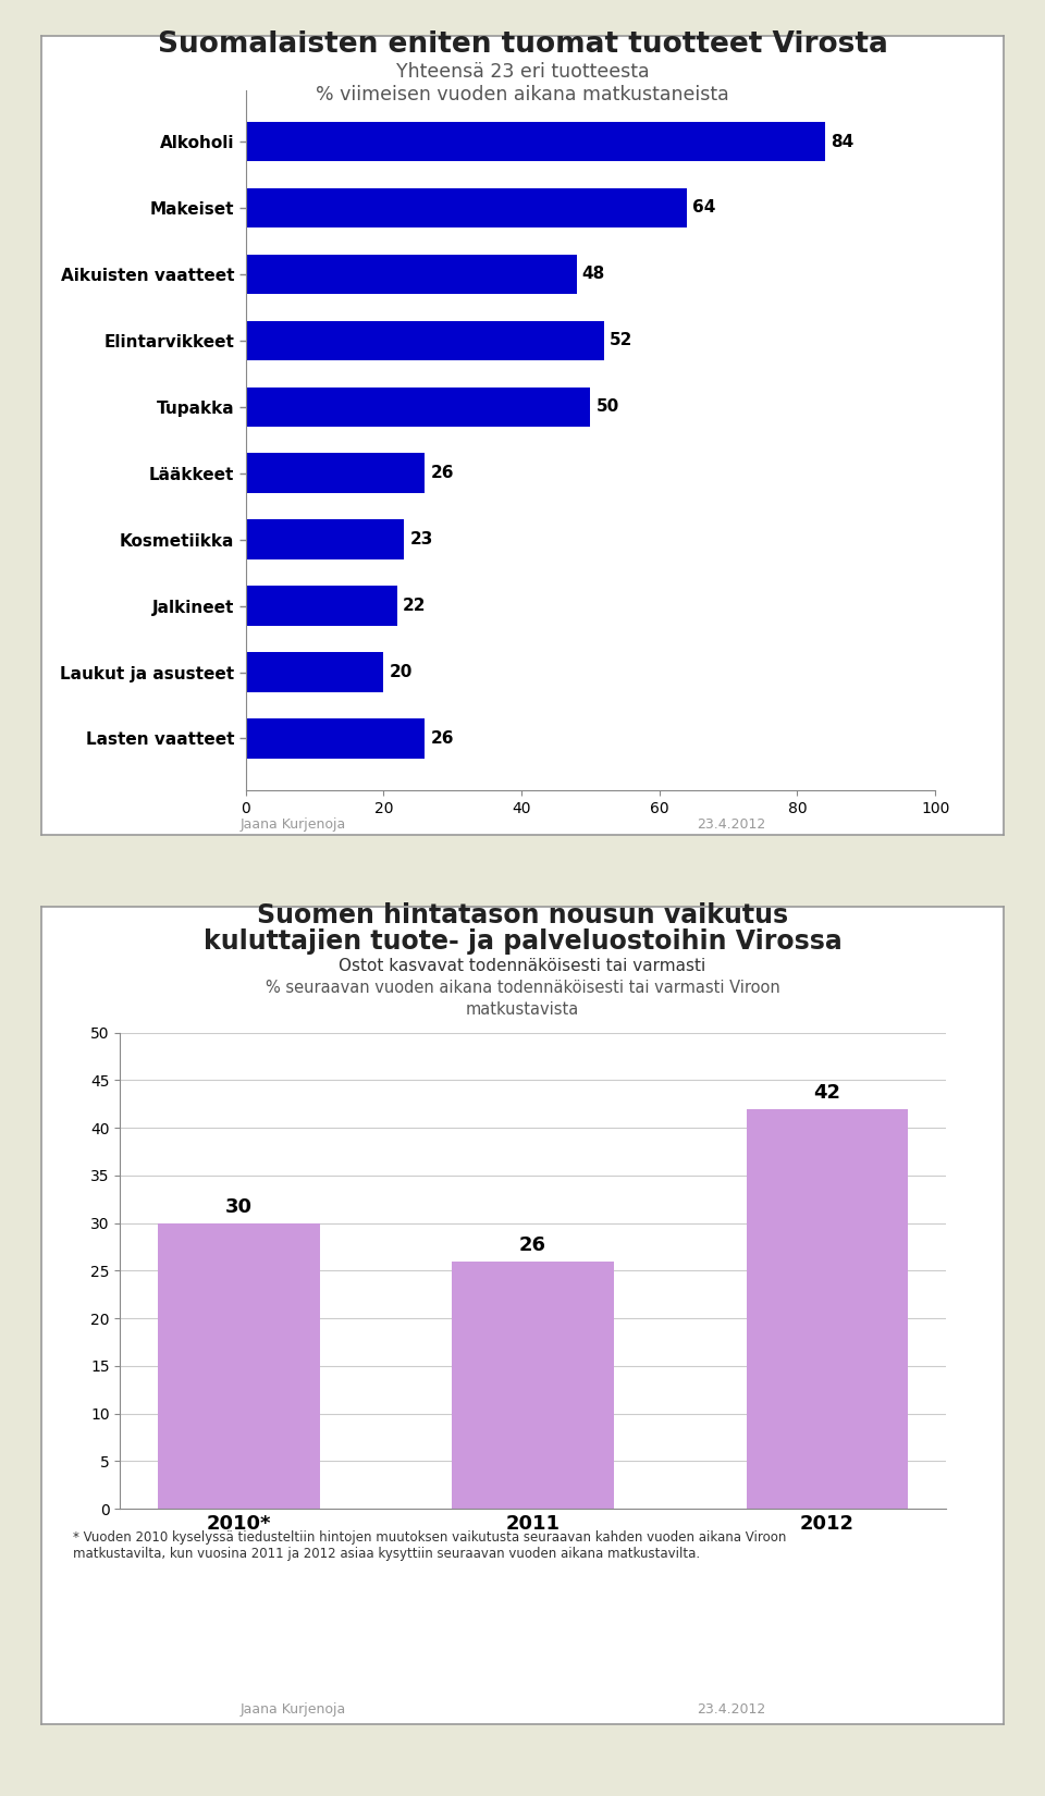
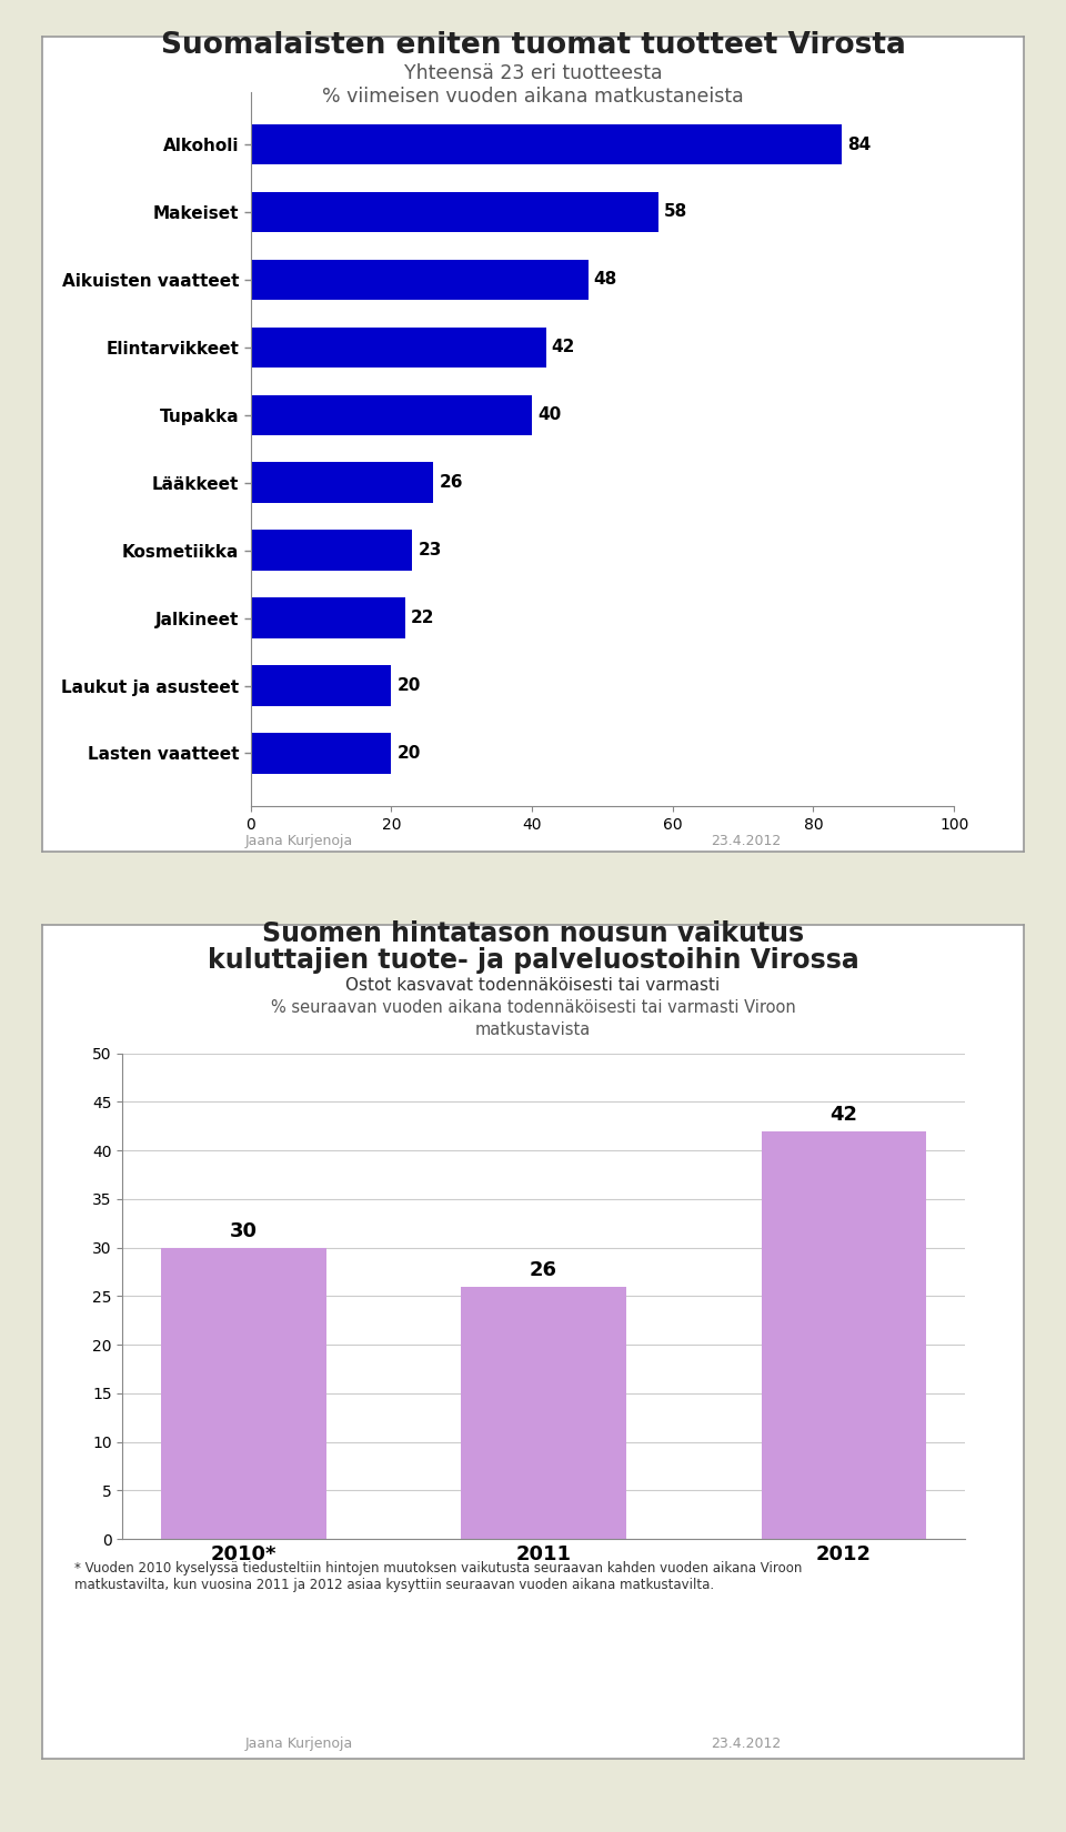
Makeiset: 64 -> 58
Elintarvikkeet: 52 -> 42
Tupakka: 50 -> 40
Lasten vaatteet: 26 -> 20
